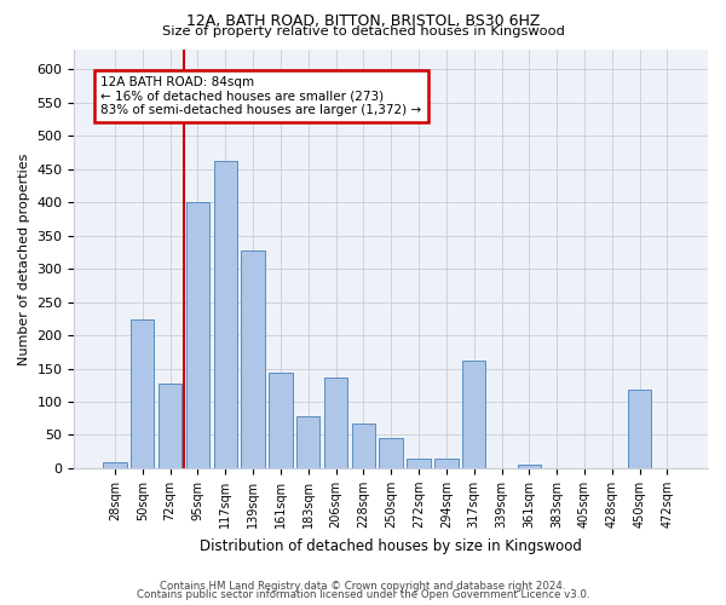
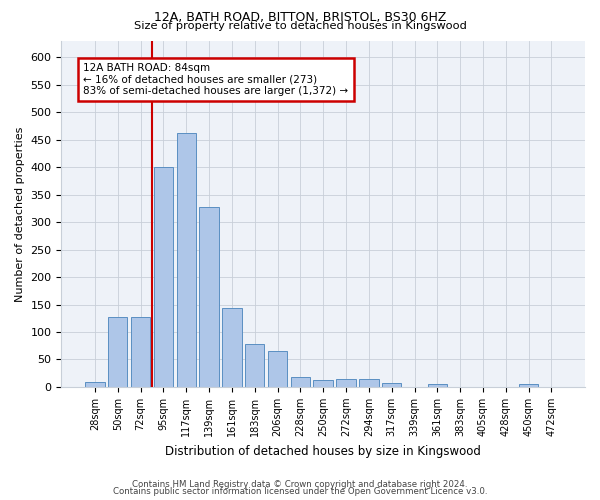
50sqm: 224 -> 128
206sqm: 136 -> 65
228sqm: 68 -> 19
250sqm: 46 -> 12
317sqm: 162 -> 8
450sqm: 118 -> 5
